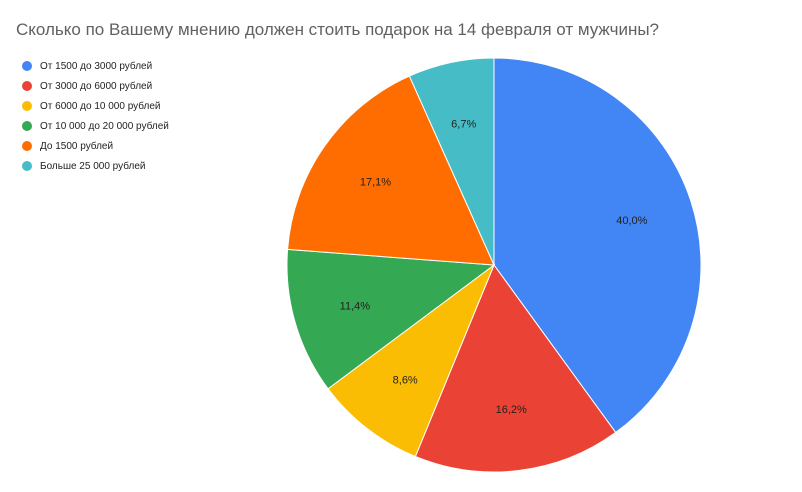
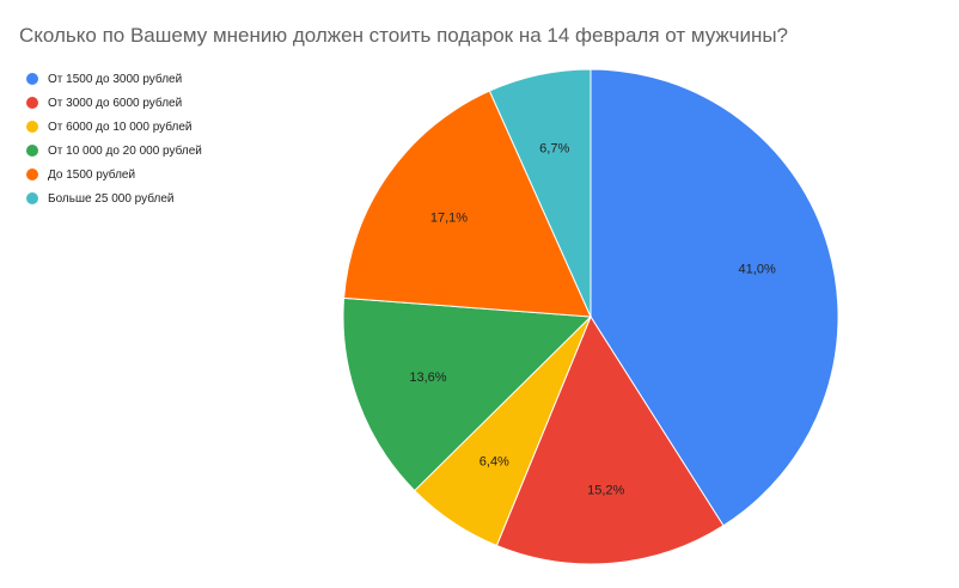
От 1500 до 3000 рублей: 40,0% -> 41,0%
От 3000 до 6000 рублей: 16,2% -> 15,2%
От 6000 до 10 000 рублей: 8,6% -> 6,4%
От 10 000 до 20 000 рублей: 11,4% -> 13,6%
